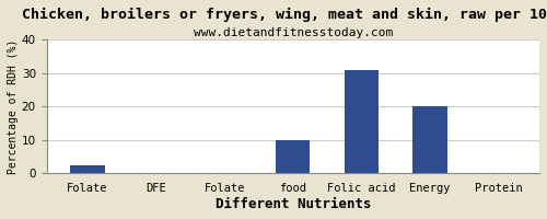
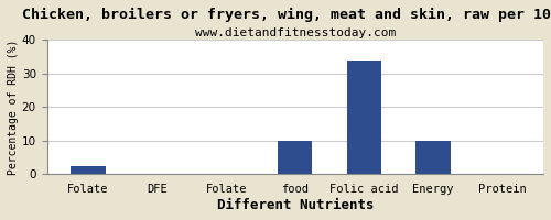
Folic acid: 31.0 -> 34.0
Energy: 20.0 -> 10.0
